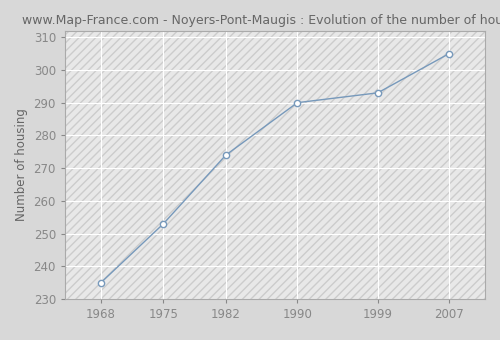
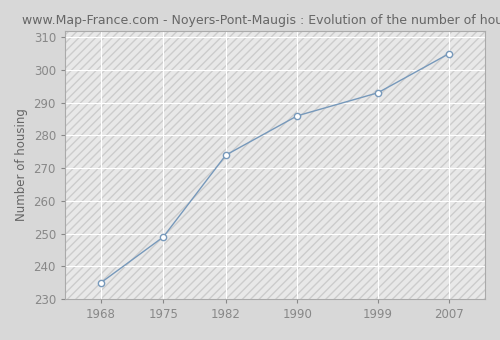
1975: 253 -> 249
1990: 290 -> 286
